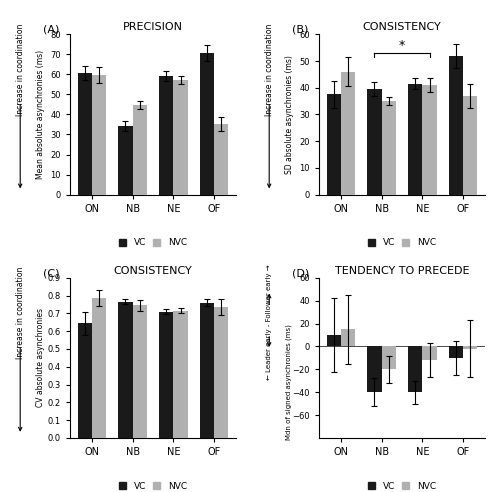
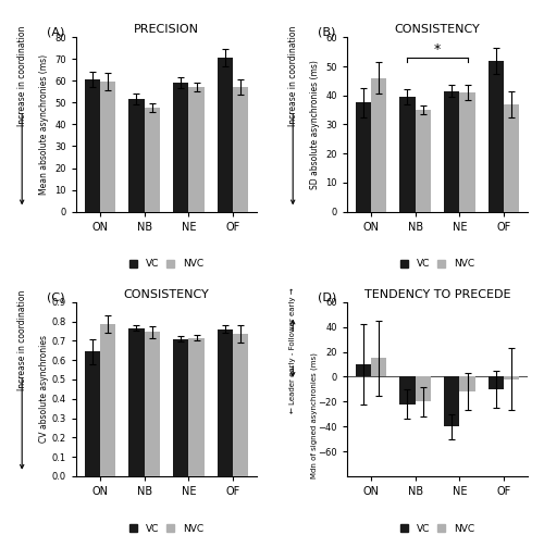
PRECISION/VC/NB: 34.0 -> 51.5
PRECISION/NVC/NB: 44.5 -> 47.5
PRECISION/NVC/OF: 35.0 -> 57.0
TENDENCY TO PRECEDE/VC/NB: -40 -> -22
